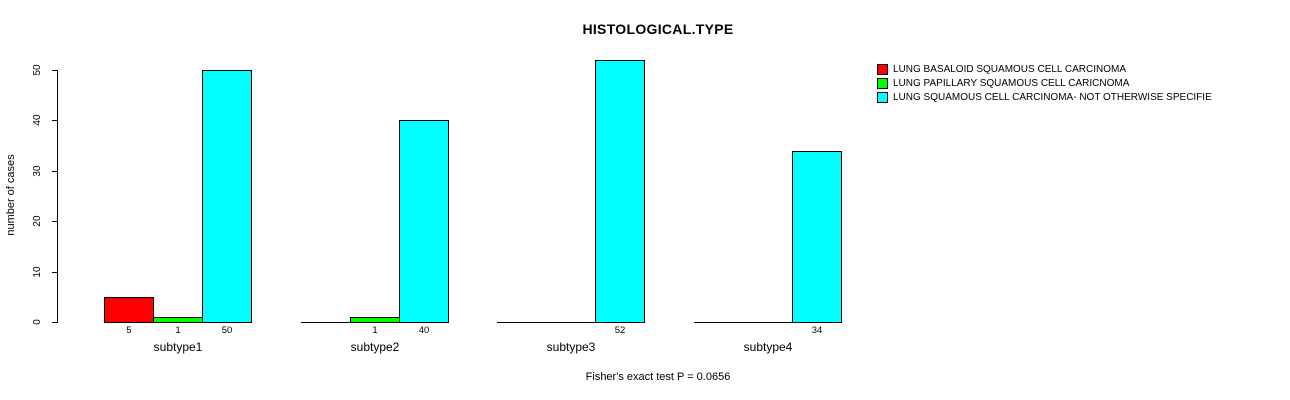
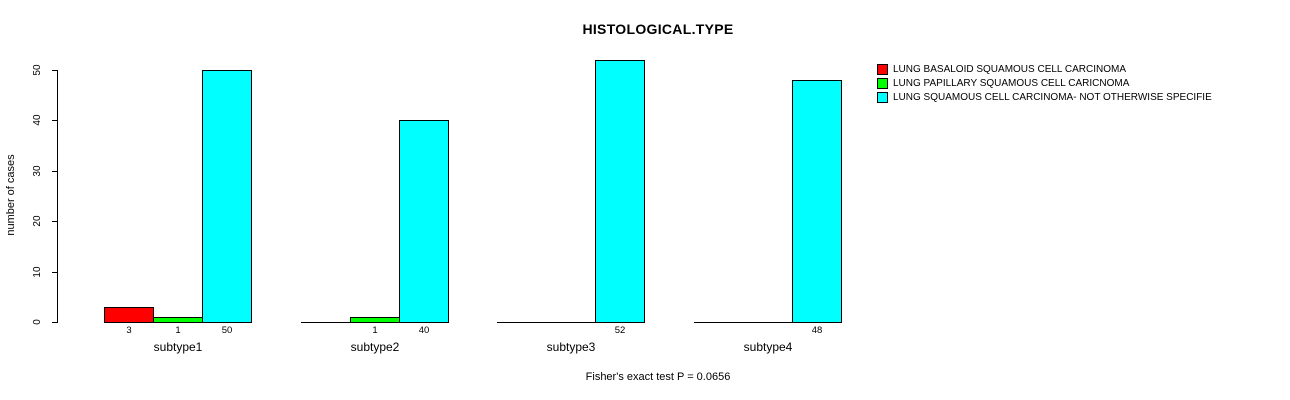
LUNG BASALOID SQUAMOUS CELL CARCINOMA/subtype1: 5 -> 3
LUNG SQUAMOUS CELL CARCINOMA- NOT OTHERWISE SPECIFIE/subtype4: 34 -> 48
